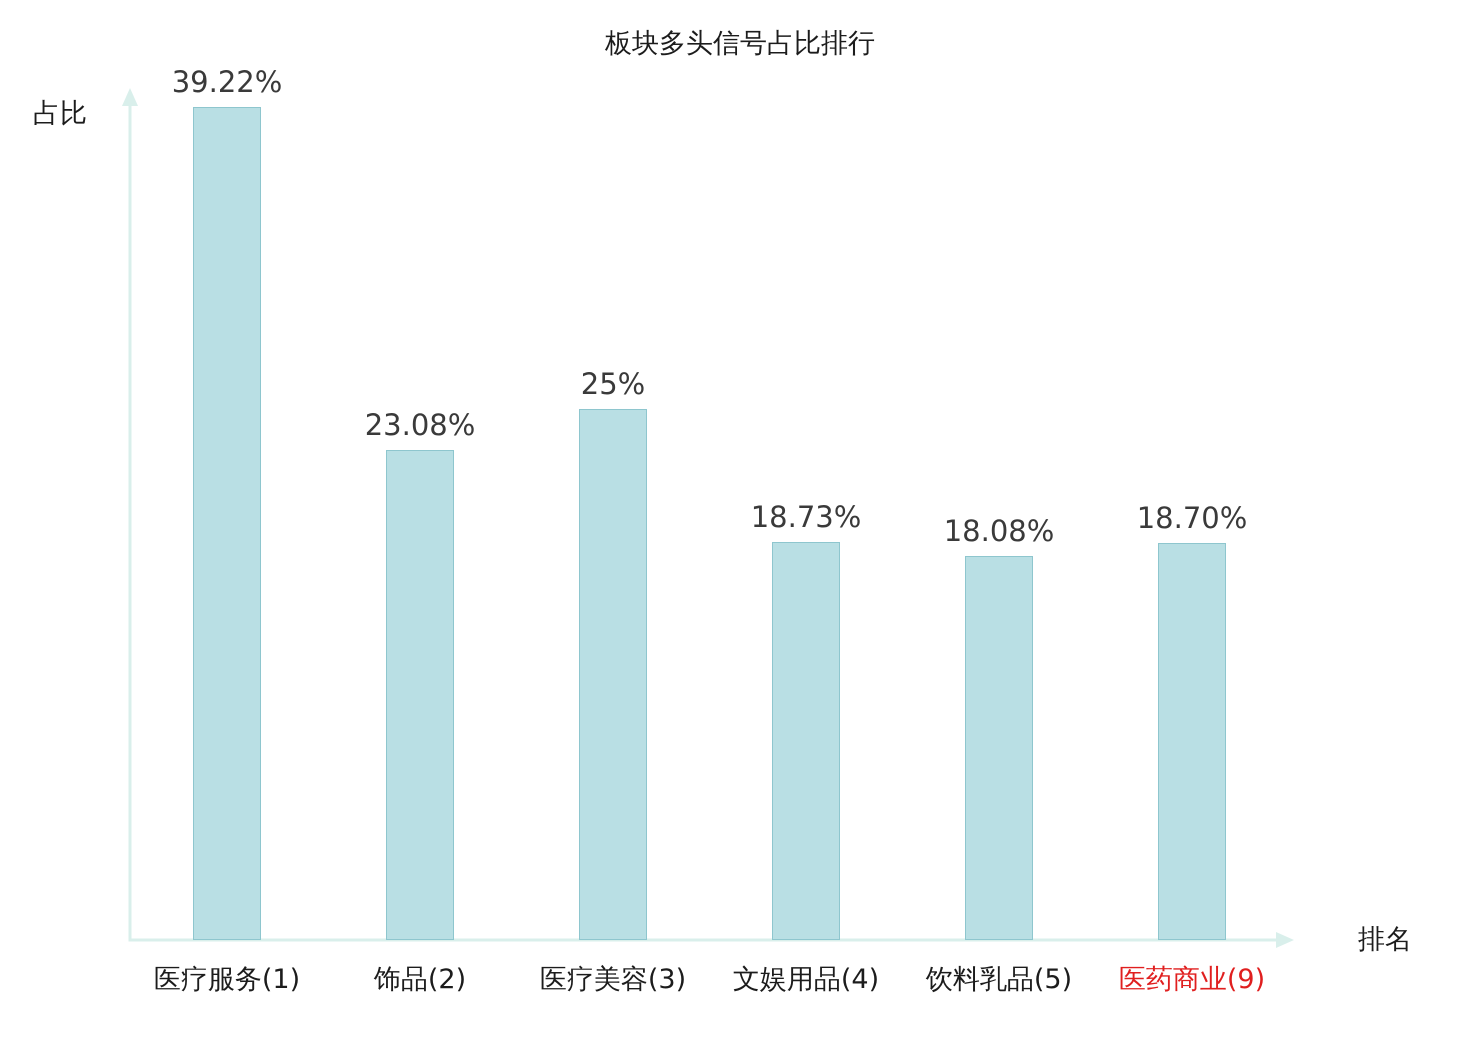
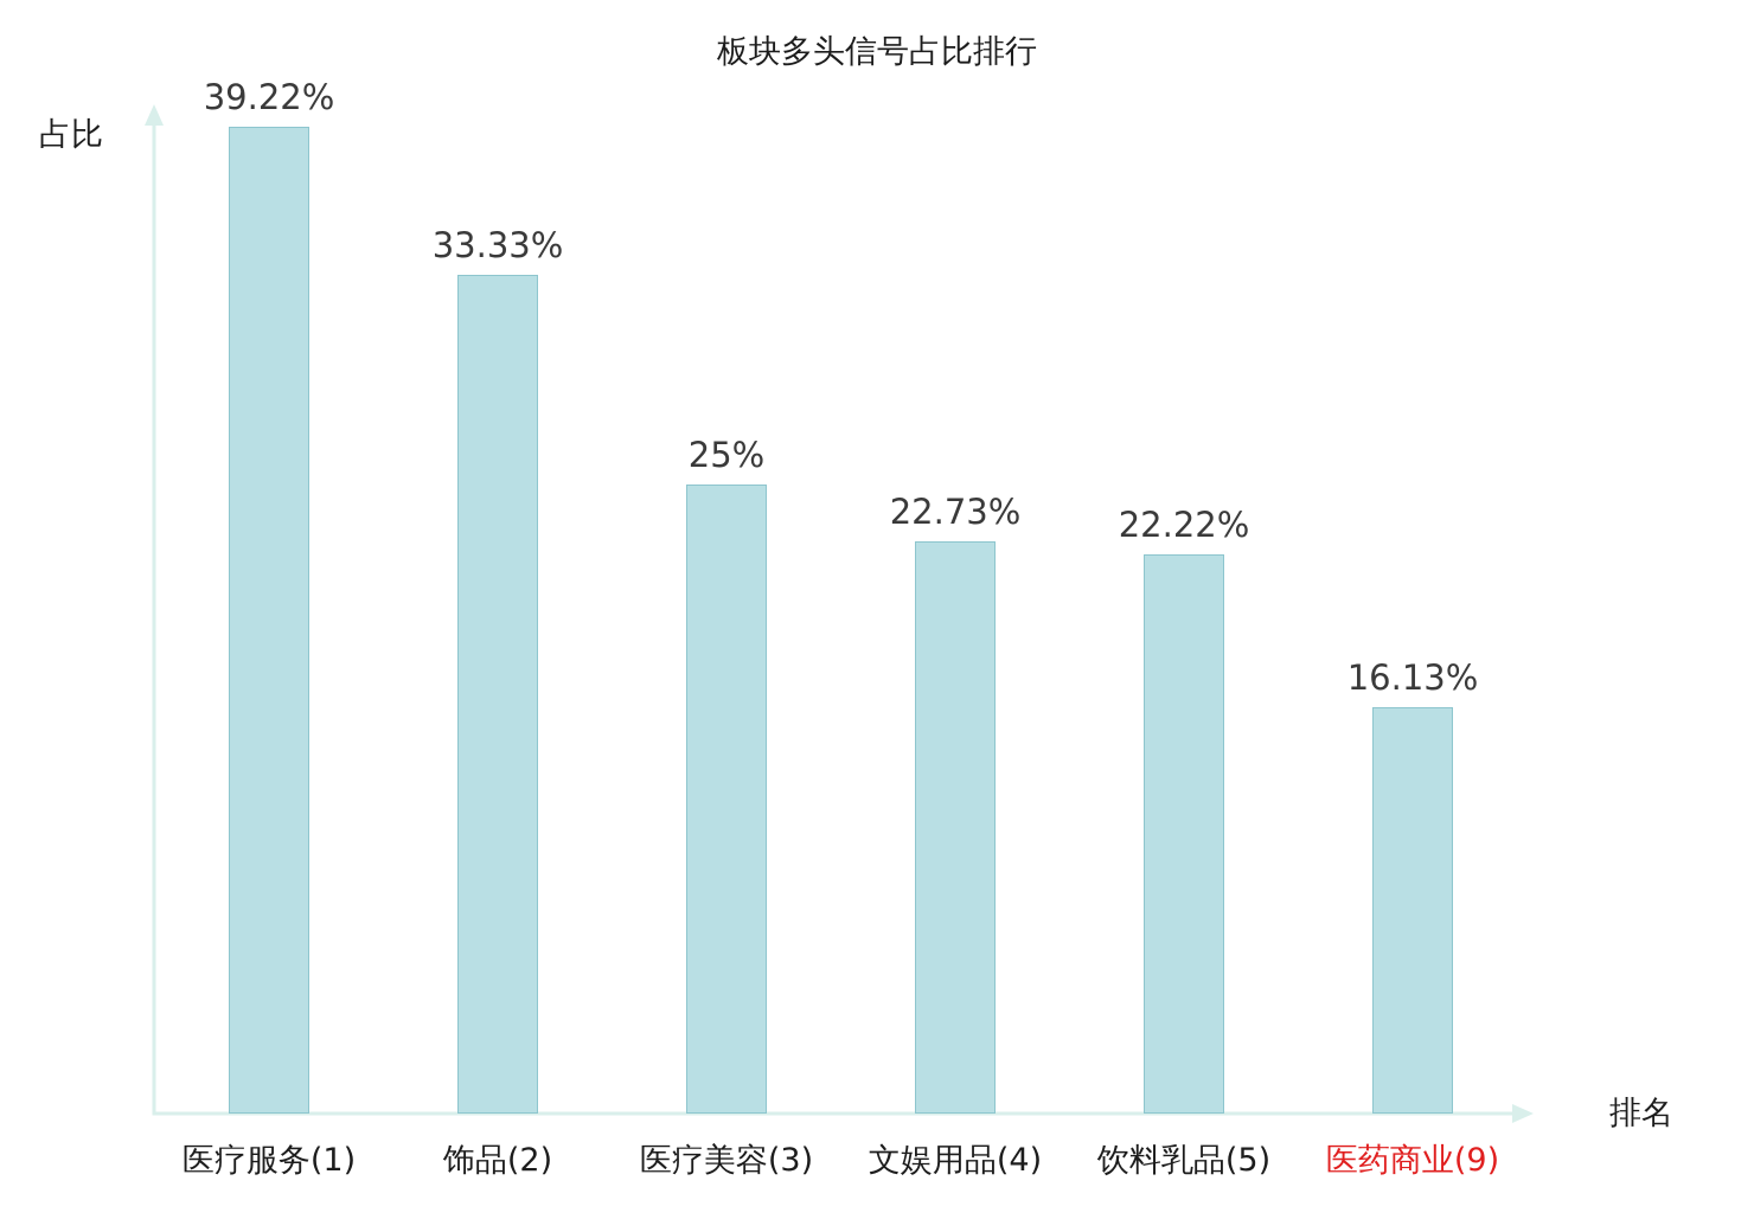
饰品(2): 23.08% -> 33.33%
文娱用品(4): 18.73% -> 22.73%
饮料乳品(5): 18.08% -> 22.22%
医药商业(9): 18.70% -> 16.13%
